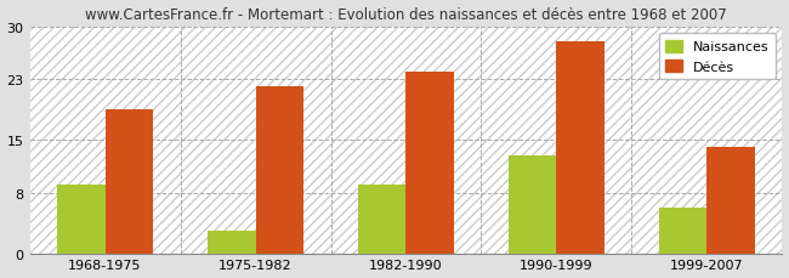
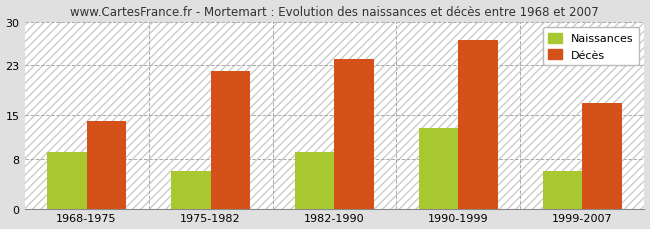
Décès/1968-1975: 19 -> 14
Naissances/1975-1982: 3 -> 6
Décès/1990-1999: 28 -> 27
Décès/1999-2007: 14 -> 17
